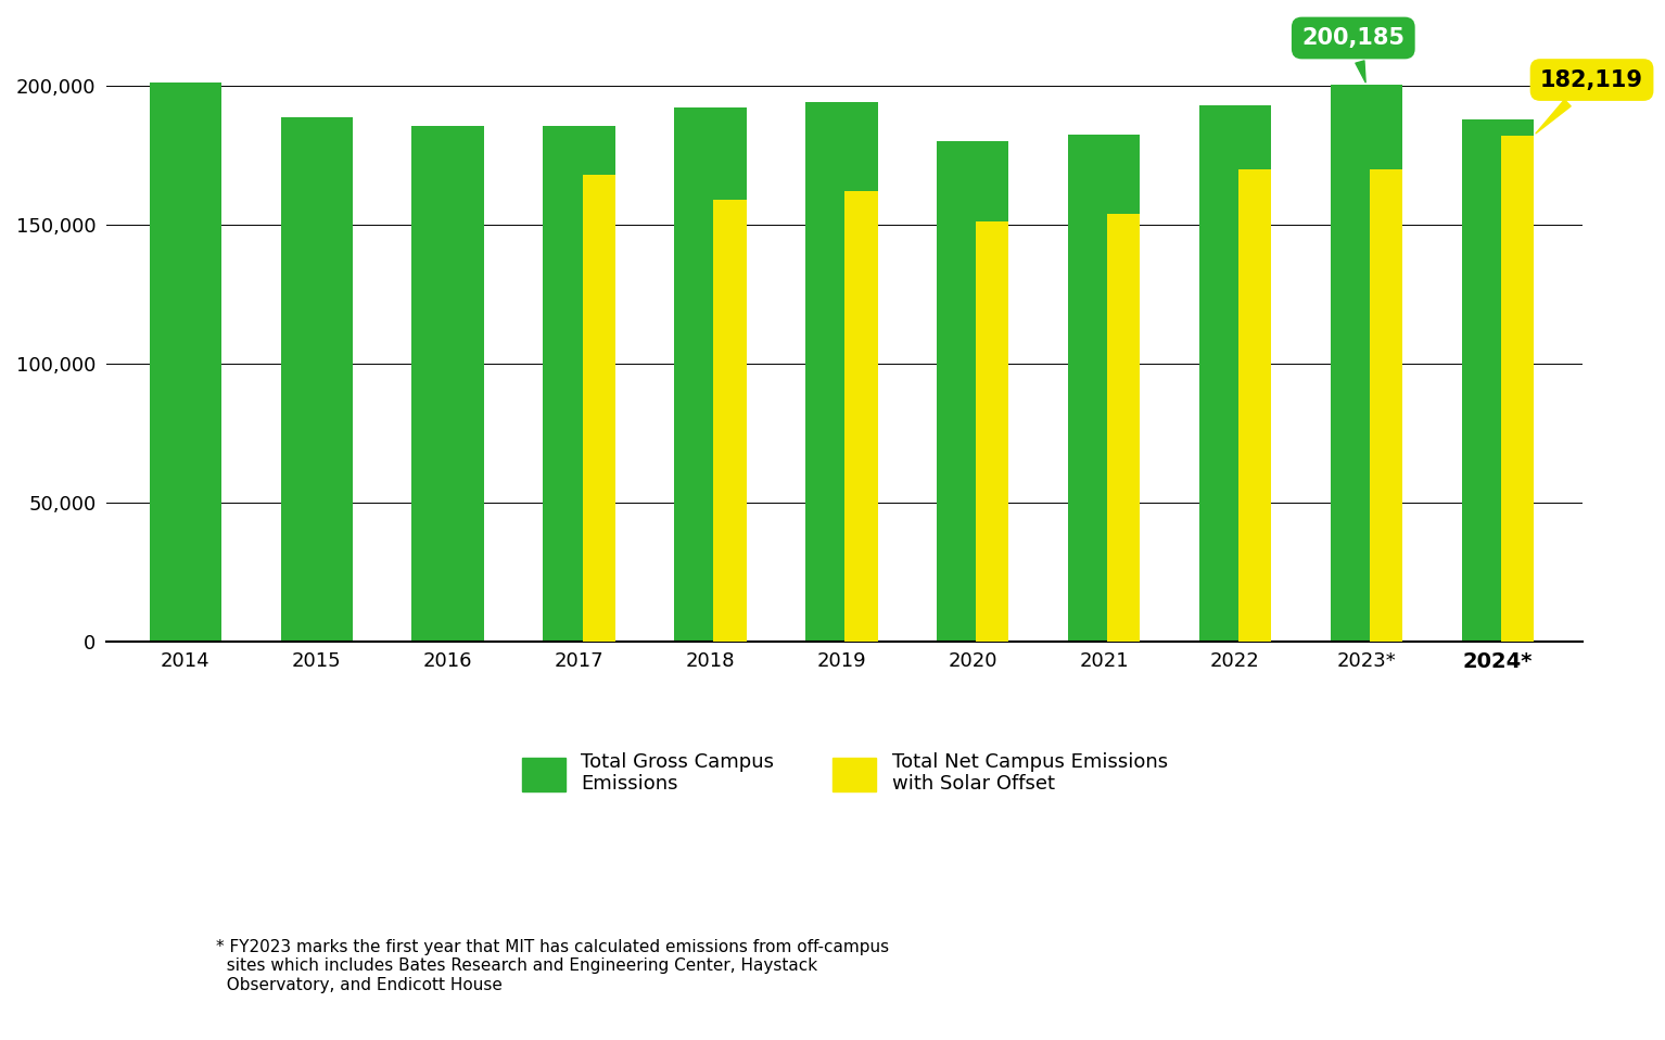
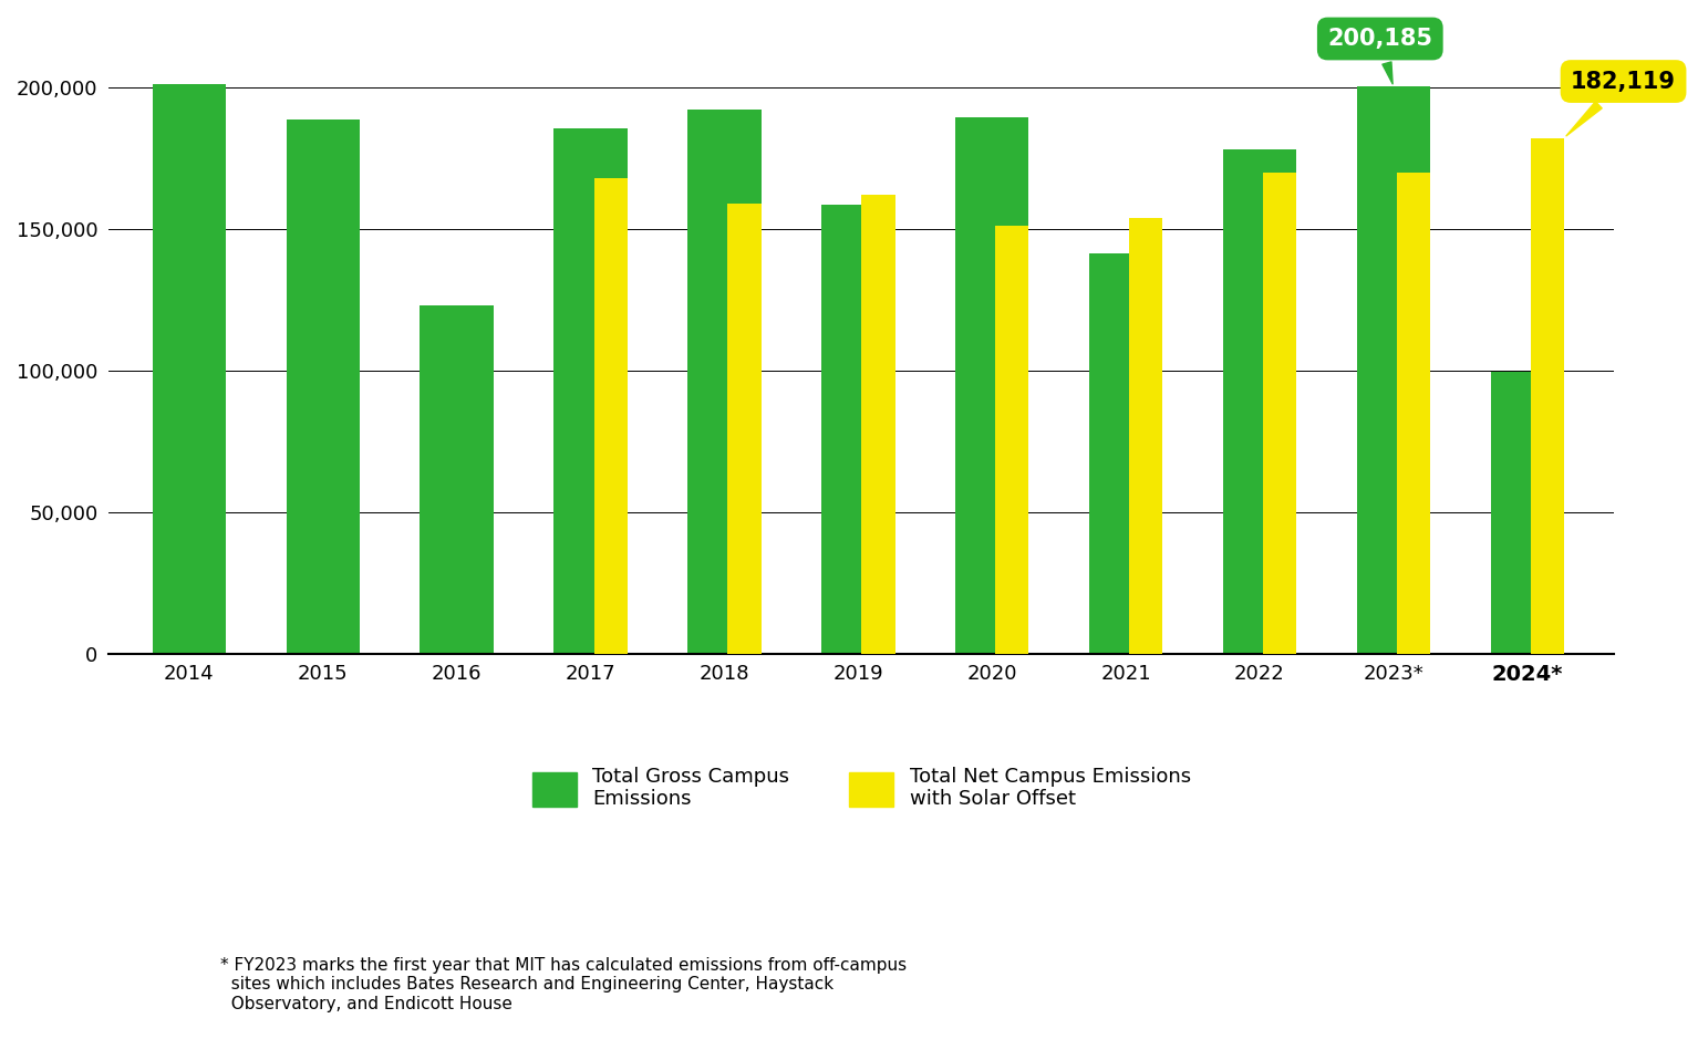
Total Gross Campus Emissions/2016: 185,500 -> 123,000
Total Gross Campus Emissions/2019: 194,000 -> 158,500
Total Gross Campus Emissions/2020: 180,000 -> 189,500
Total Gross Campus Emissions/2021: 182,500 -> 141,500
Total Gross Campus Emissions/2022: 193,000 -> 178,000
Total Gross Campus Emissions/2024*: 188,000 -> 99,500
